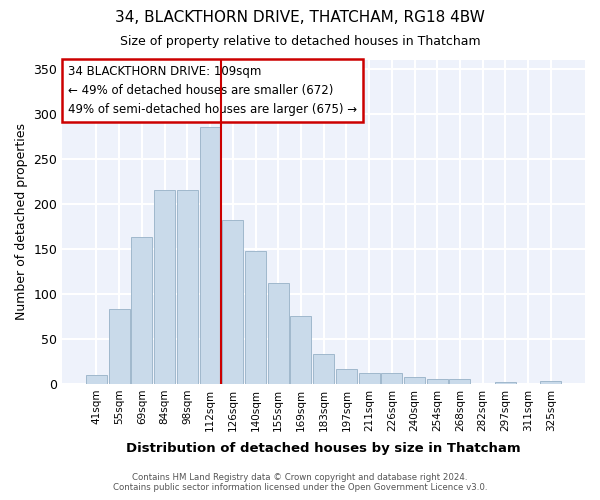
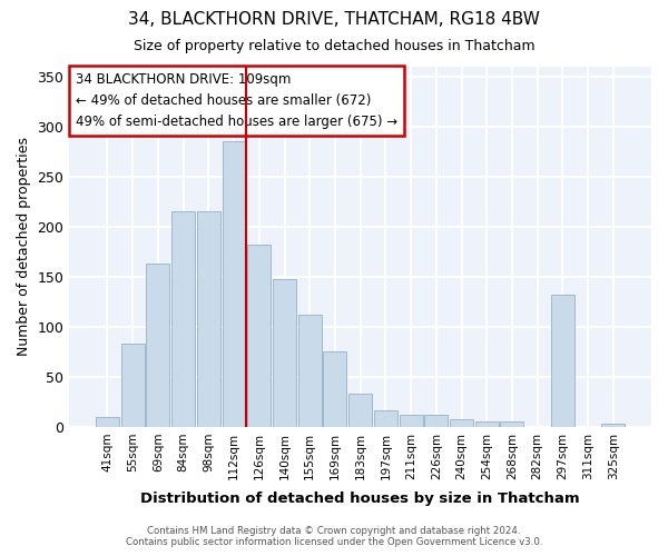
297sqm: 2 -> 132
